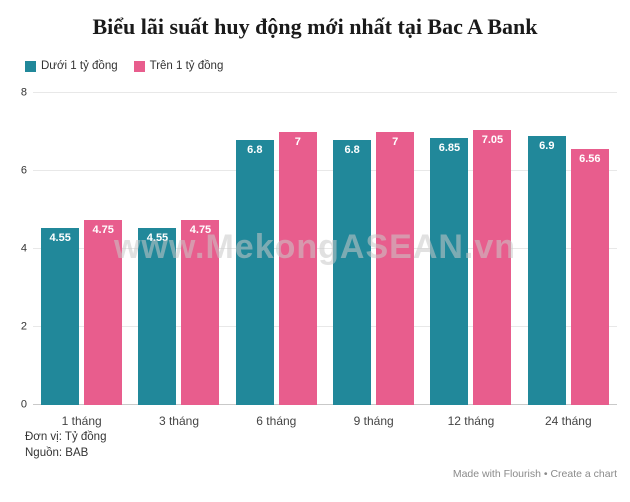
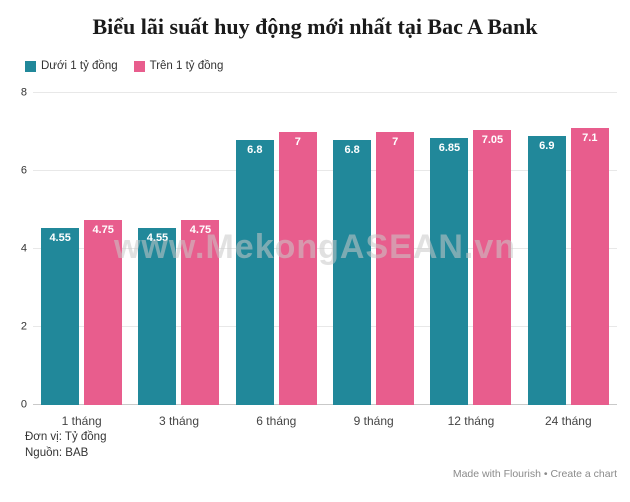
Trên 1 tỷ đồng/24 tháng: 6.56 -> 7.1
